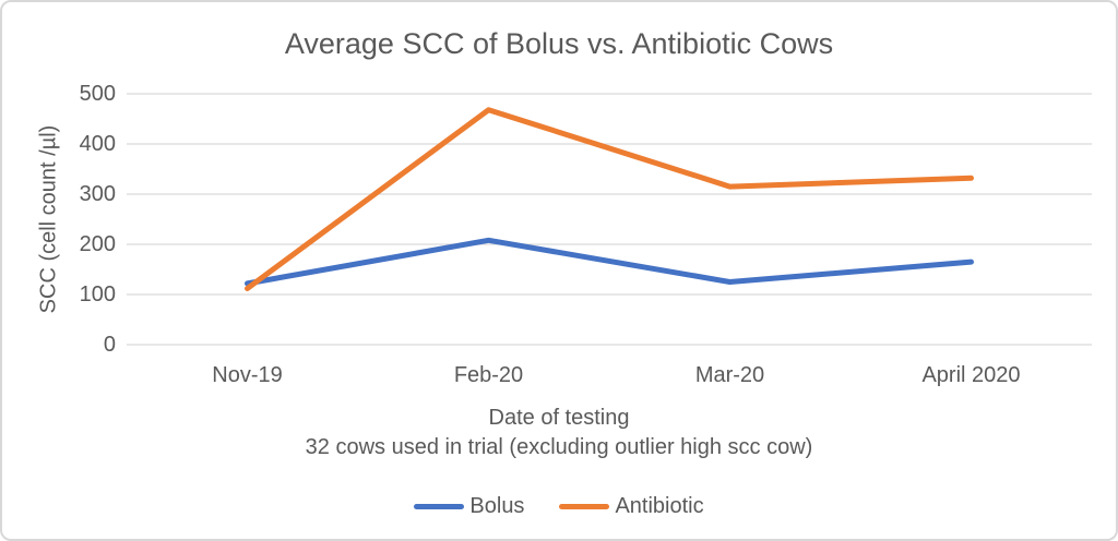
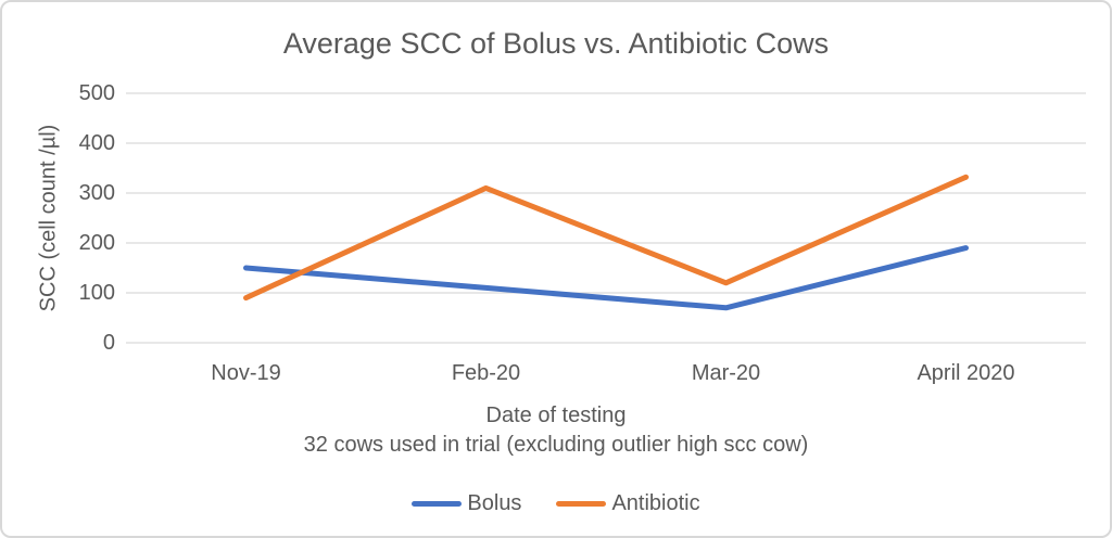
Bolus/Nov-19: 120 -> 150
Antibiotic/Nov-19: 110 -> 90
Bolus/Feb-20: 210 -> 110
Antibiotic/Feb-20: 470 -> 310
Bolus/Mar-20: 120 -> 70
Antibiotic/Mar-20: 320 -> 120
Bolus/April 2020: 160 -> 190
